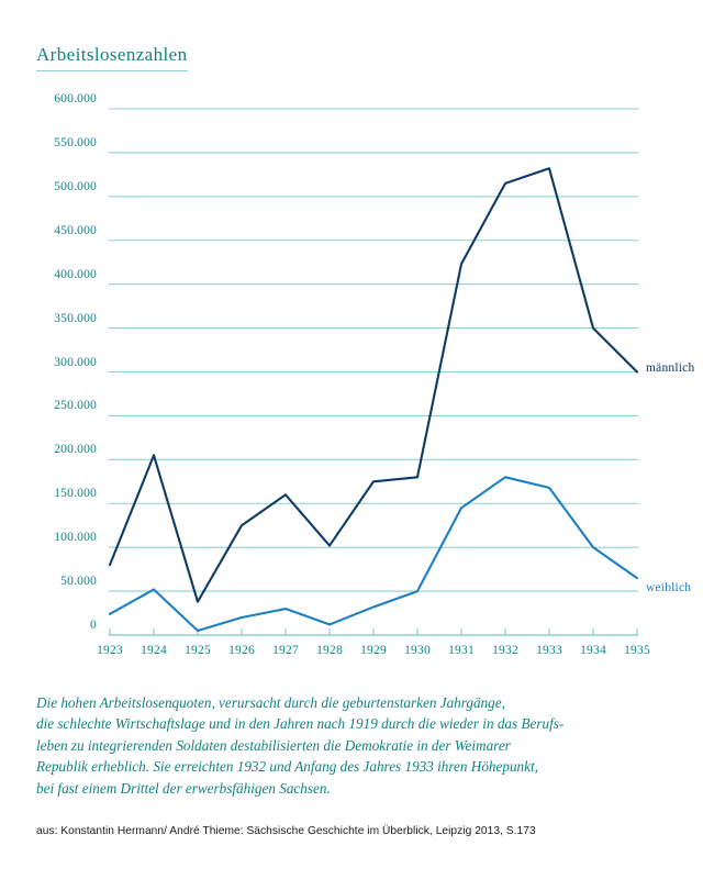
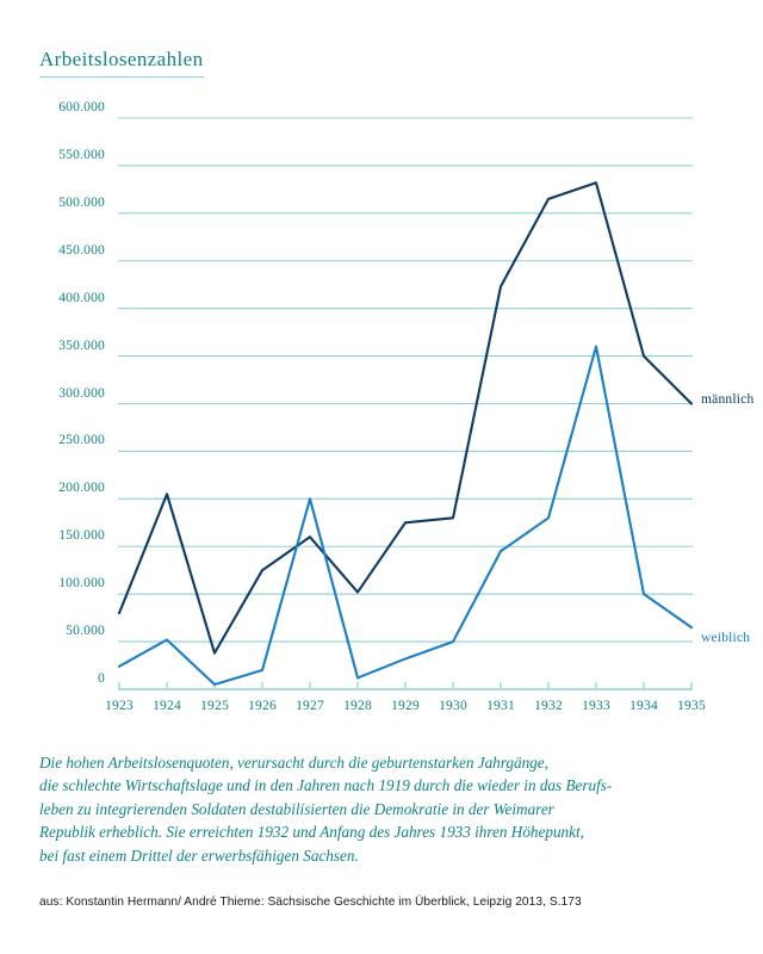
weiblich/1927: 30000 -> 200000
weiblich/1933: 170000 -> 360000
